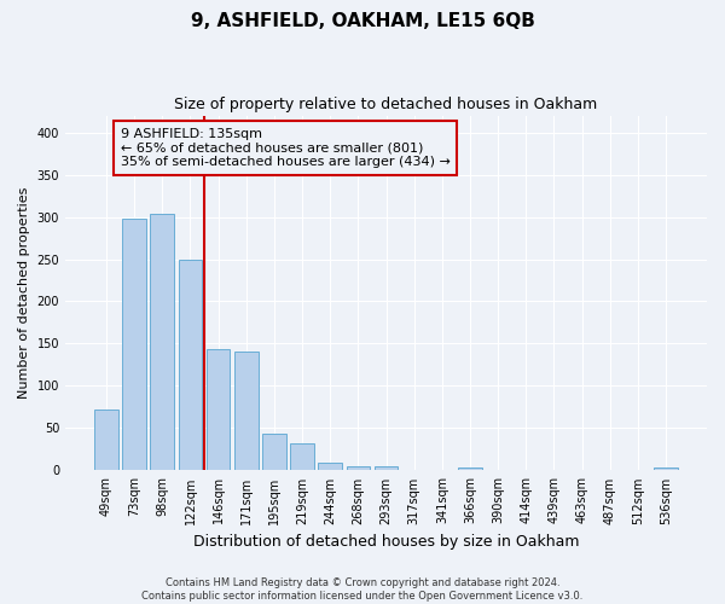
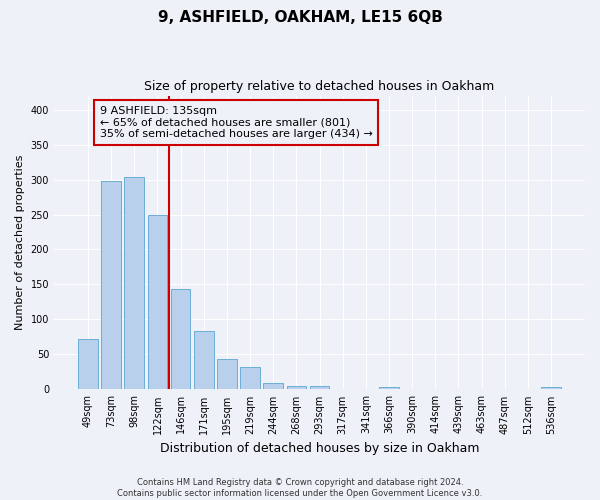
171sqm: 140 -> 83
